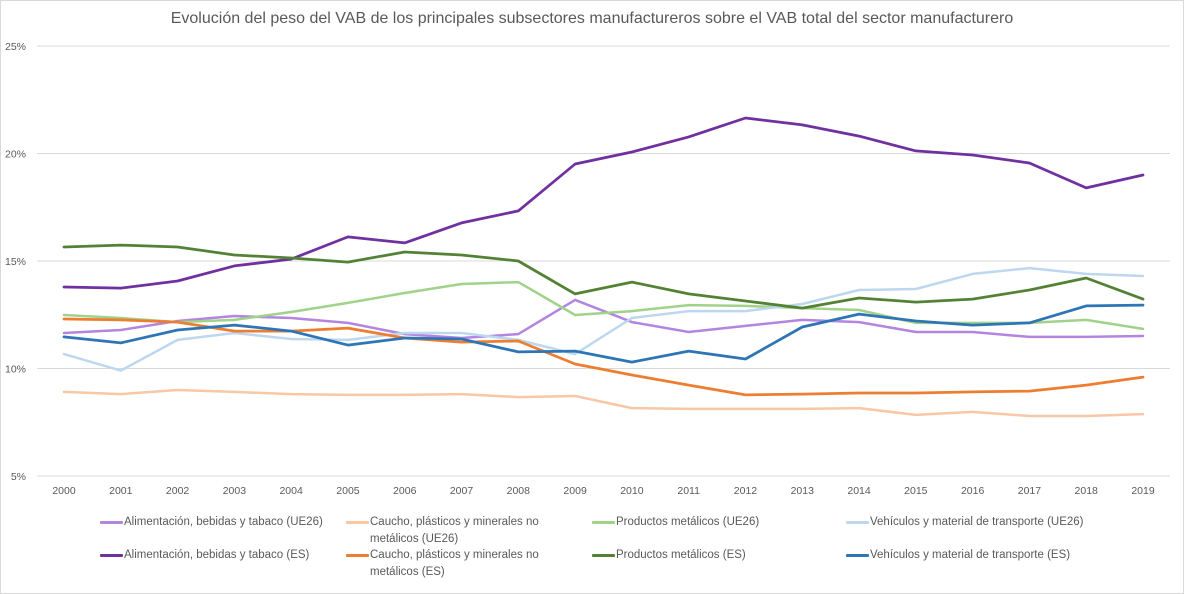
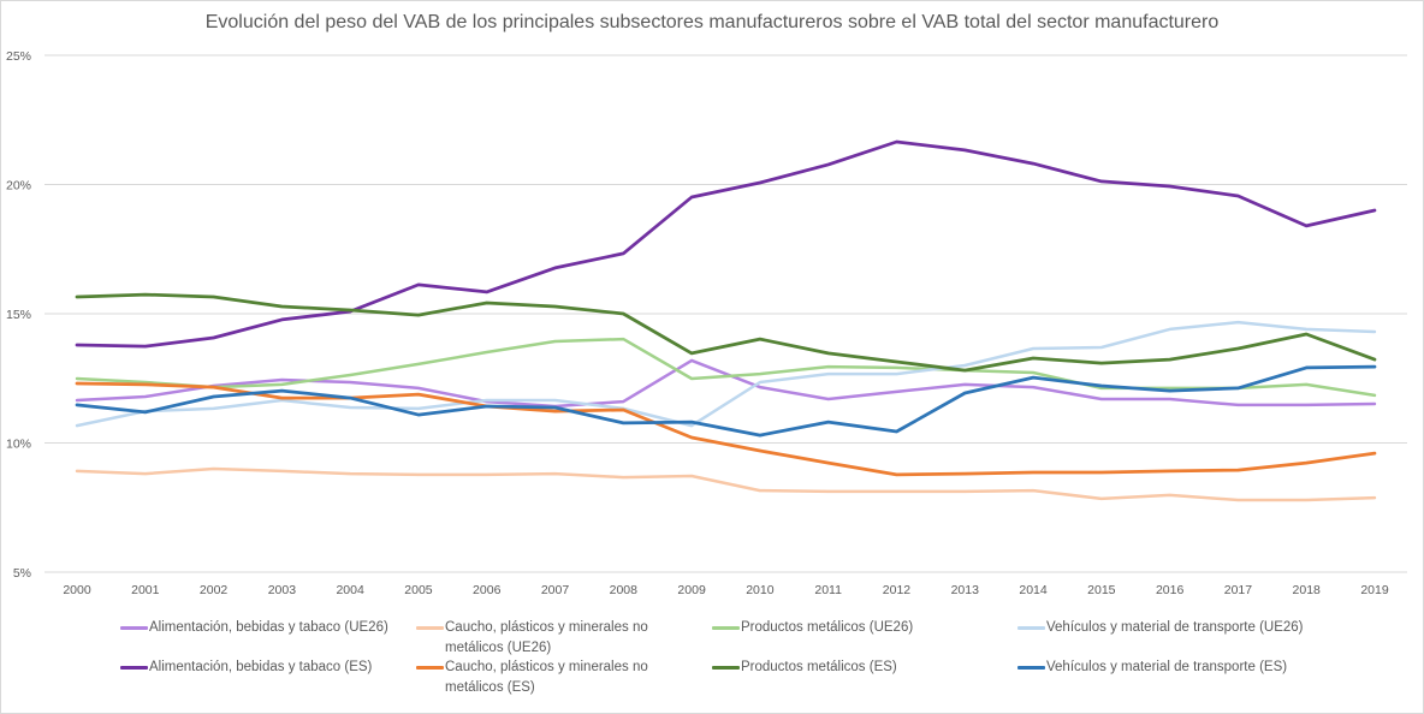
Vehículos y material de transporte (UE26)/2001: 9.9% -> 11.2%
